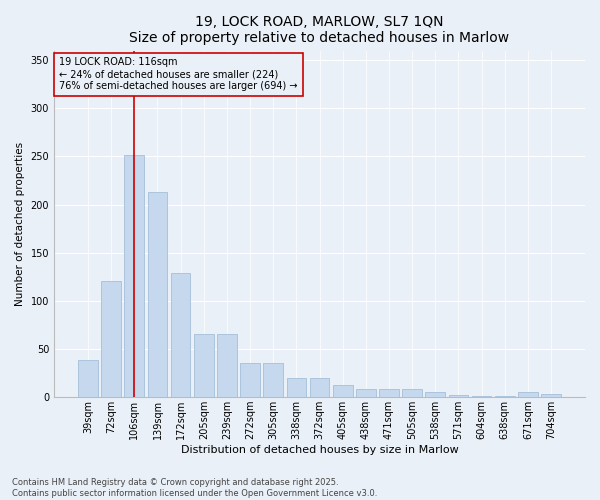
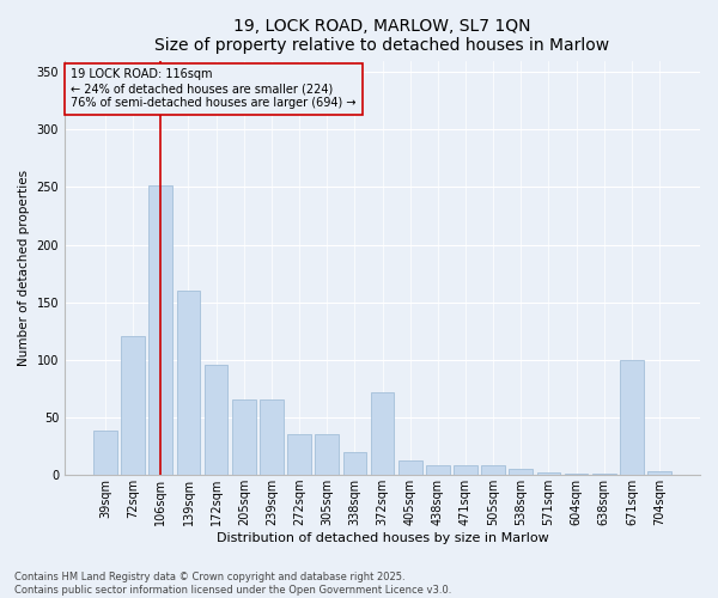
139sqm: 213 -> 160
172sqm: 129 -> 96
372sqm: 20 -> 72
671sqm: 5 -> 100
